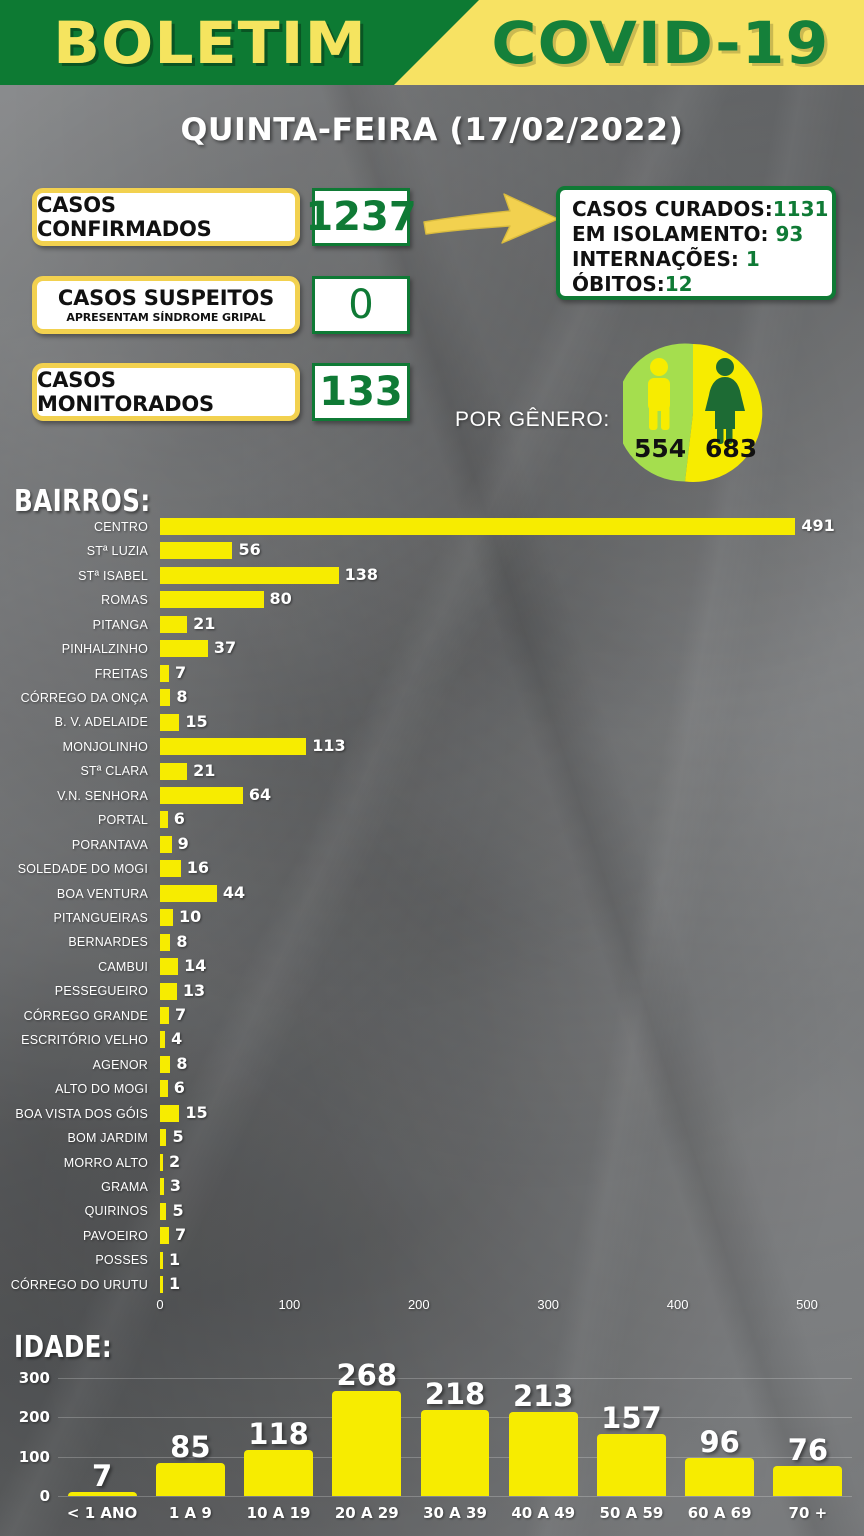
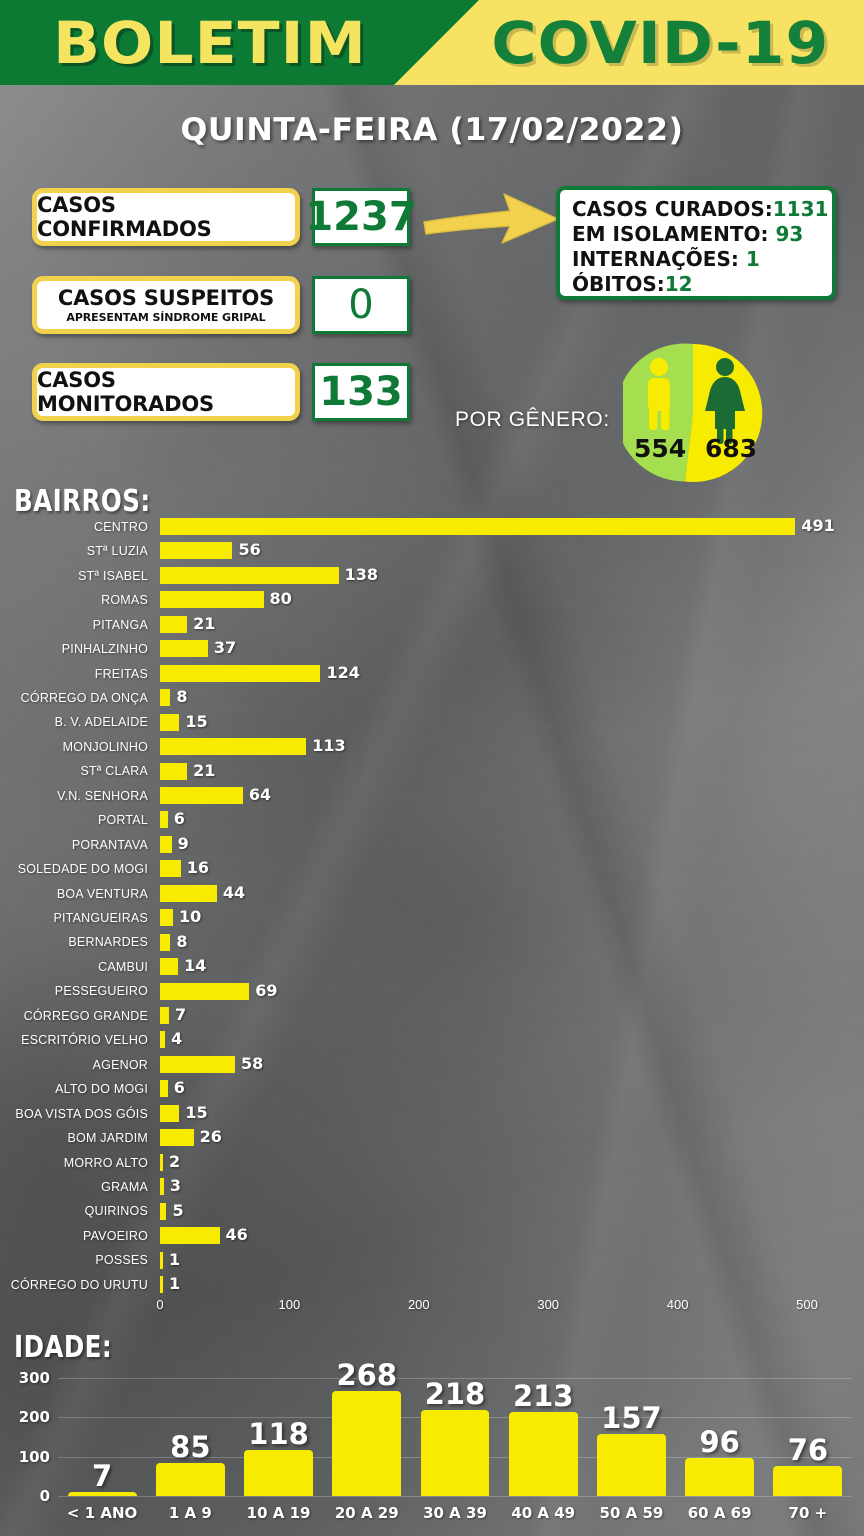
BAIRROS:/FREITAS: 7 -> 124
BAIRROS:/PESSEGUEIRO: 13 -> 69
BAIRROS:/AGENOR: 8 -> 58
BAIRROS:/BOM JARDIM: 5 -> 26
BAIRROS:/PAVOEIRO: 7 -> 46
